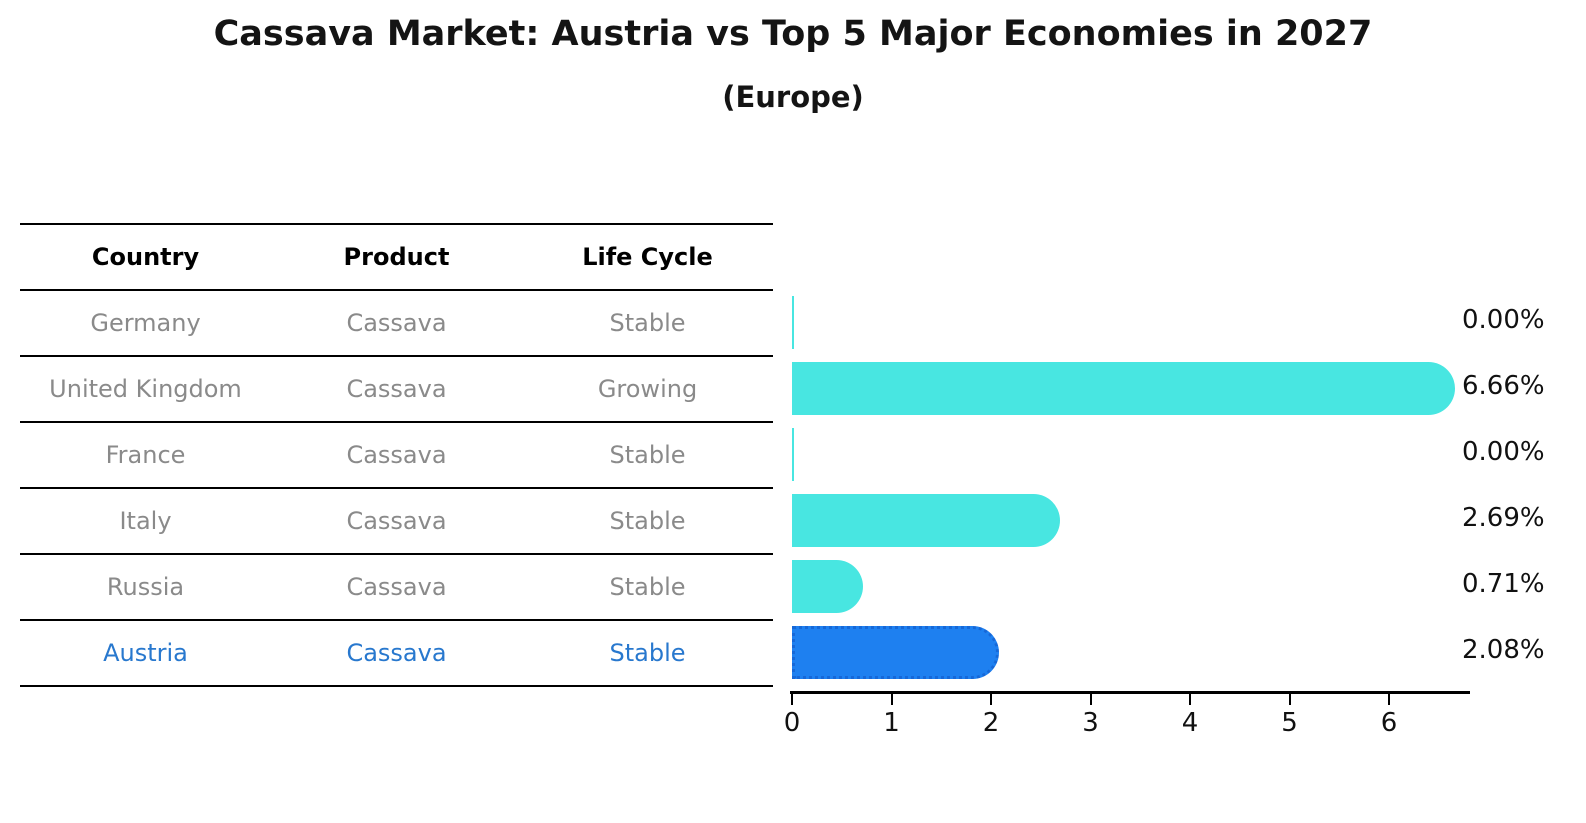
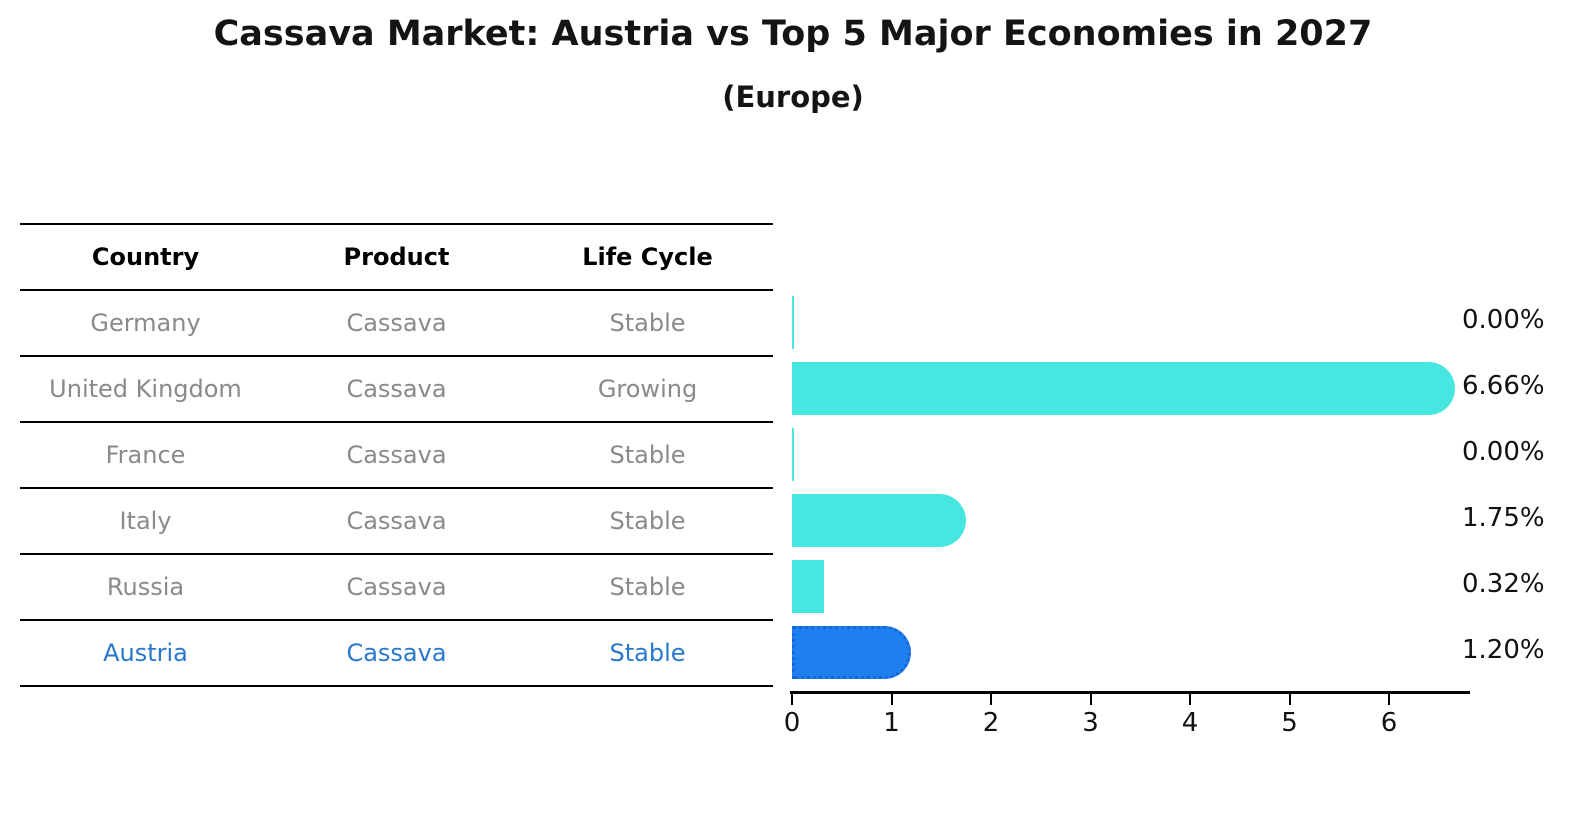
Italy: 2.69% -> 1.75%
Russia: 0.71% -> 0.32%
Austria: 2.08% -> 1.20%
